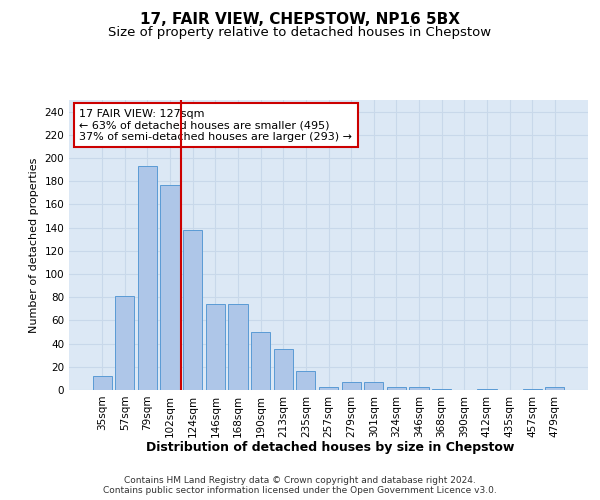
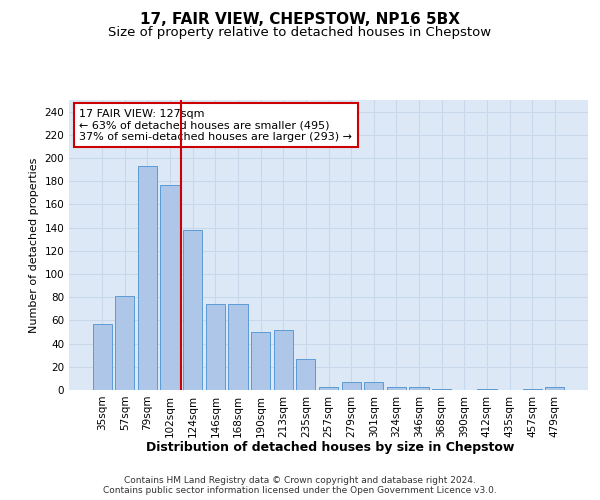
35sqm: 12 -> 57
213sqm: 35 -> 52
235sqm: 16 -> 27
